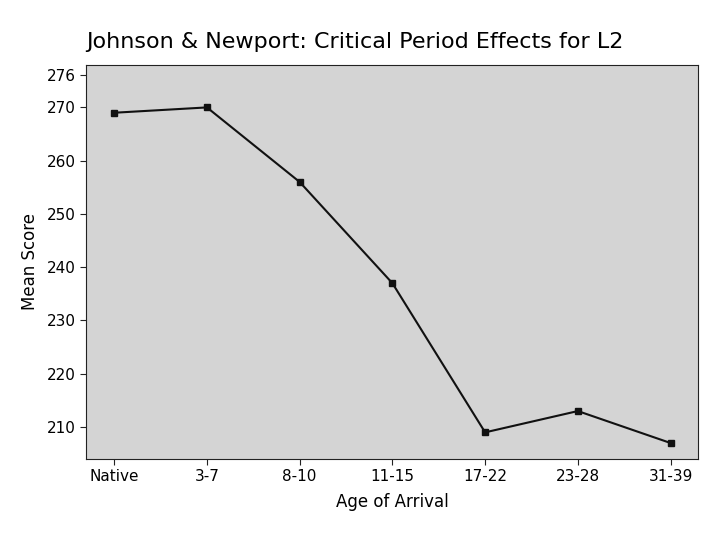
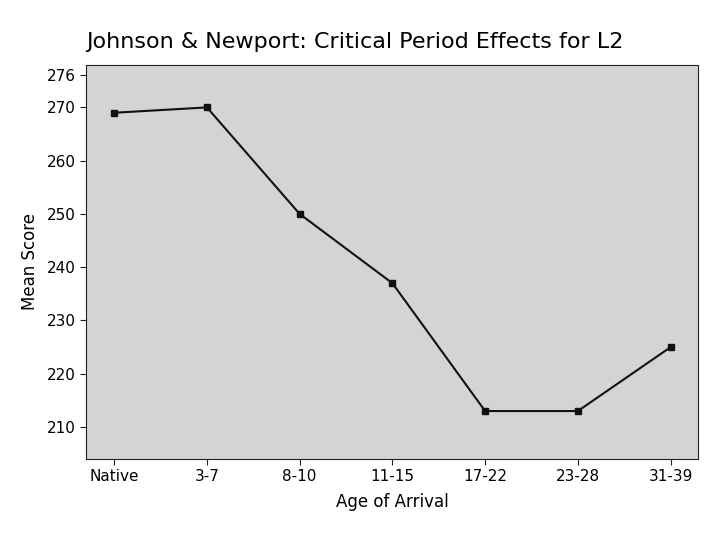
8-10: 256 -> 250
17-22: 209 -> 213
31-39: 207 -> 225
